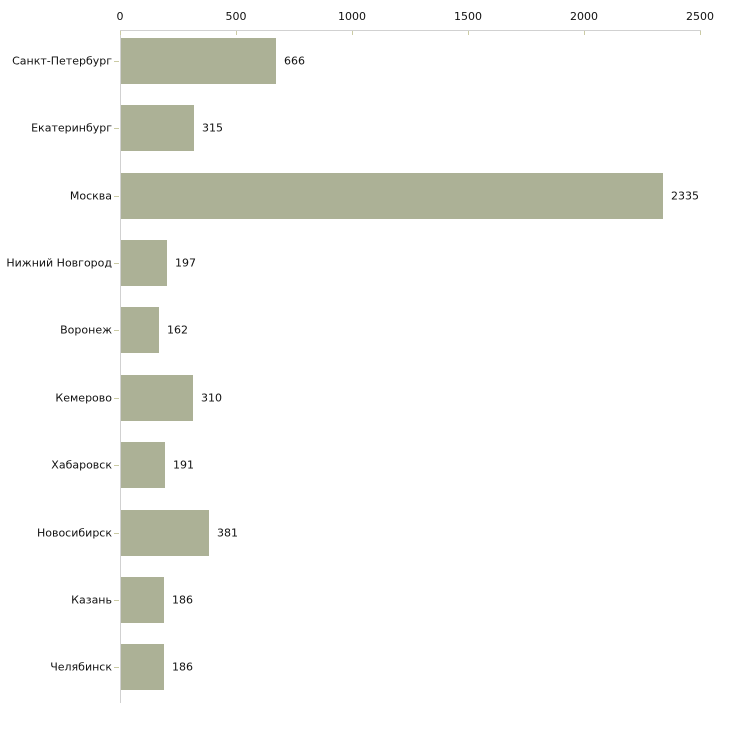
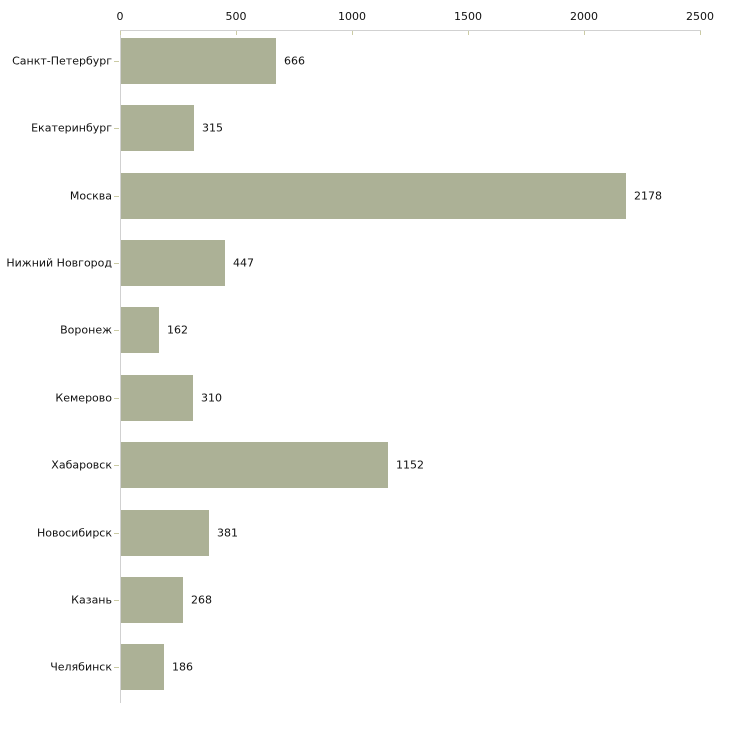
Москва: 2335 -> 2178
Нижний Новгород: 197 -> 447
Хабаровск: 191 -> 1152
Казань: 186 -> 268
